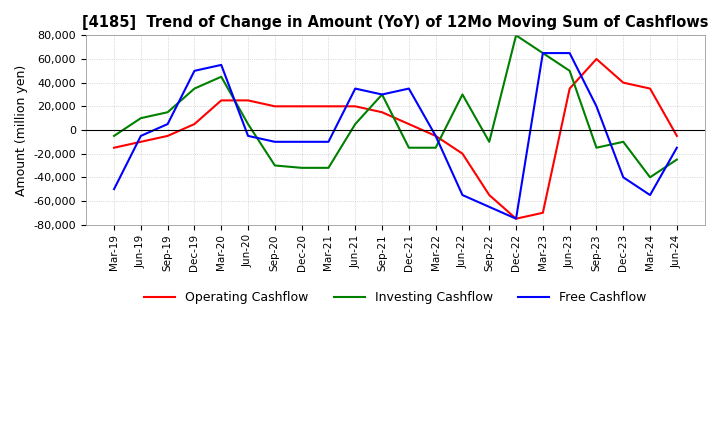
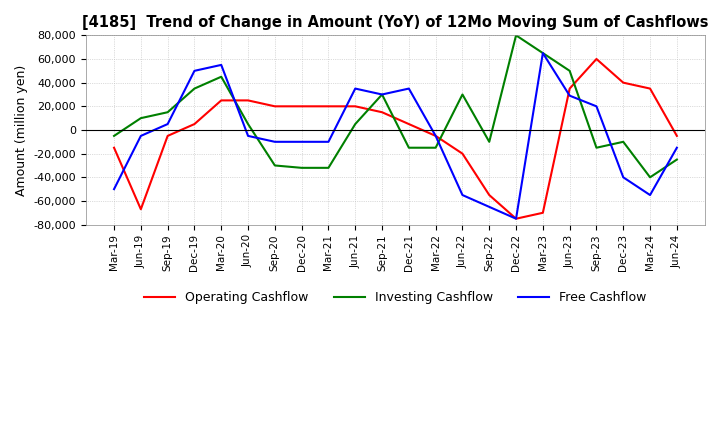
Operating Cashflow/Jun-19: -10,000 -> -67,000
Free Cashflow/Jun-23: 65,000 -> 29,000
